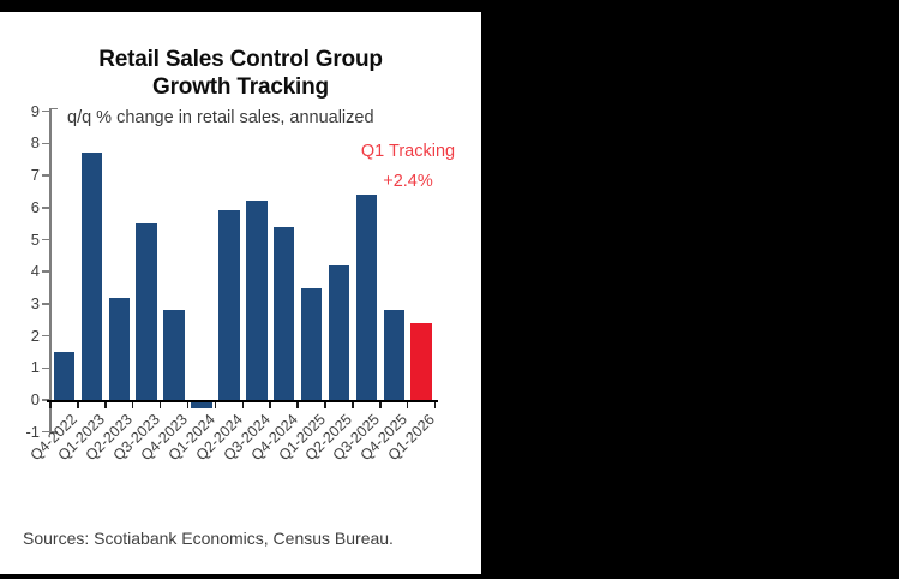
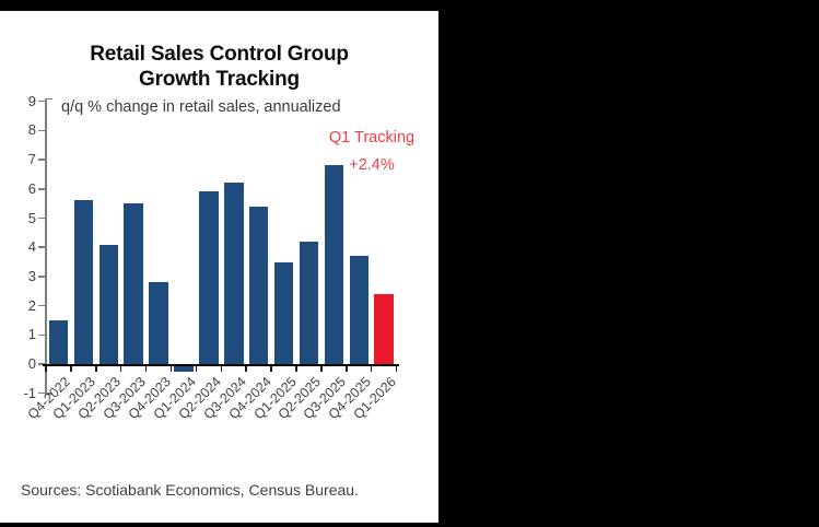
Q1-2023: 7.7 -> 5.6
Q2-2023: 3.2 -> 4.1
Q3-2025: 6.4 -> 6.8
Q4-2025: 2.8 -> 3.7
